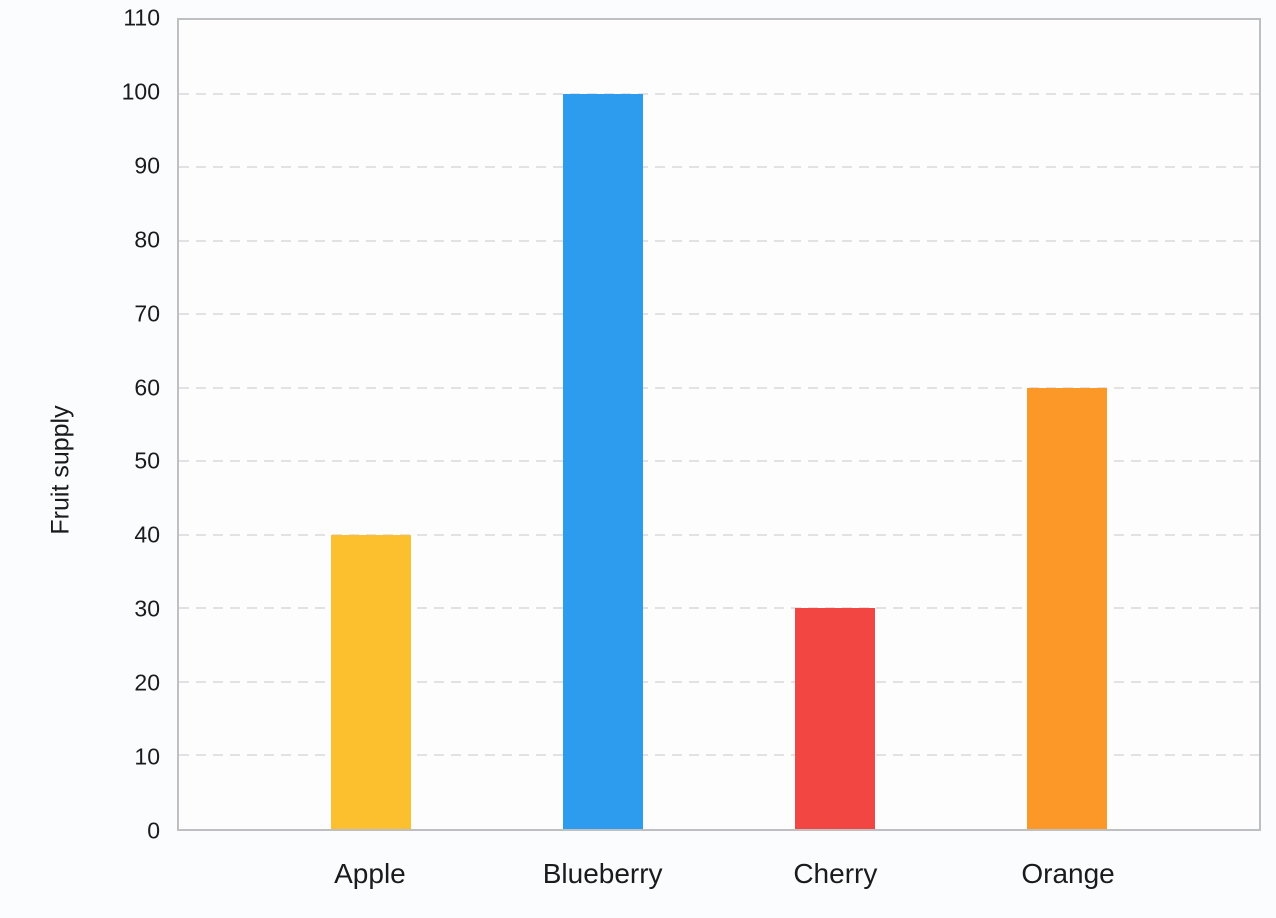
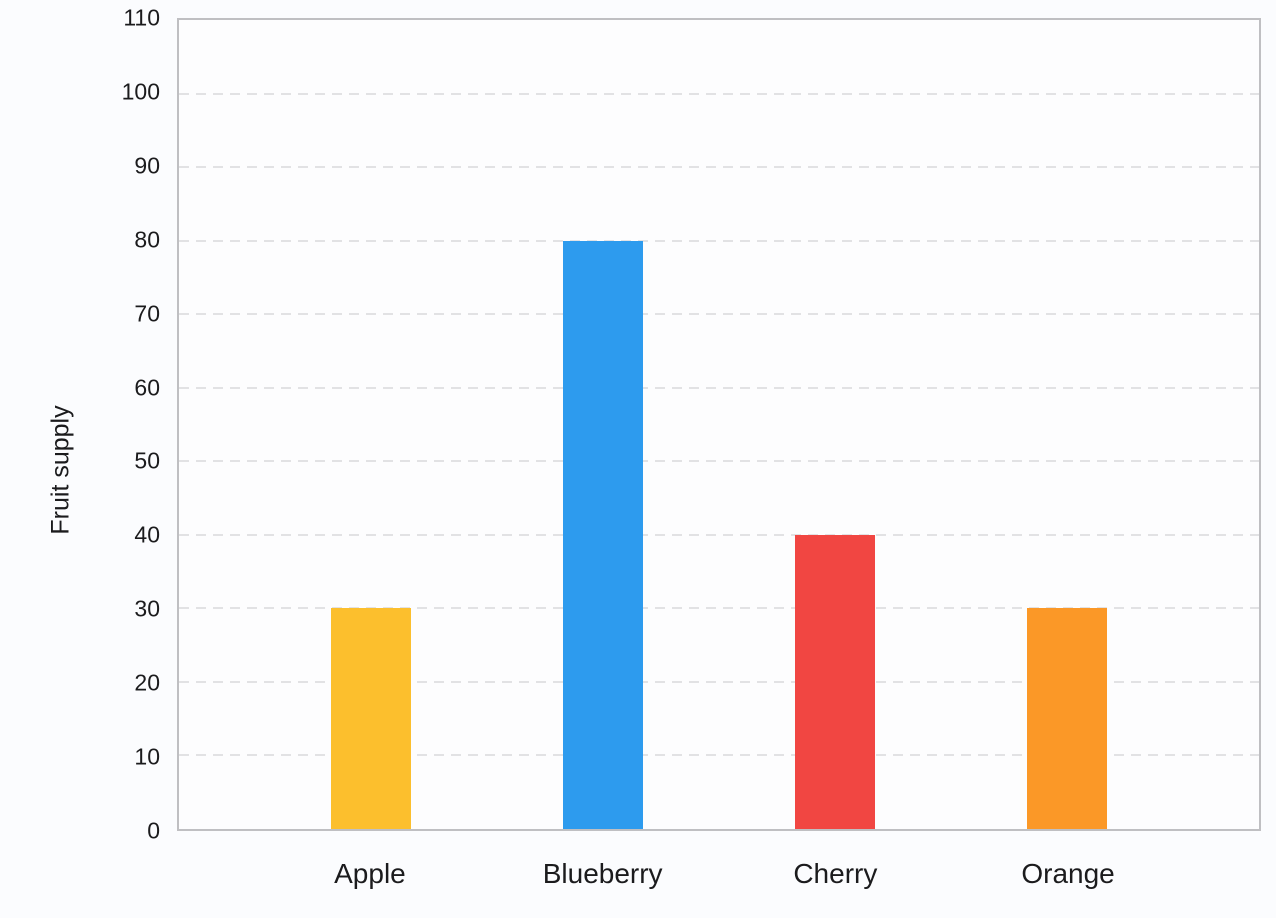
Apple: 40 -> 30
Blueberry: 100 -> 80
Cherry: 30 -> 40
Orange: 60 -> 30
